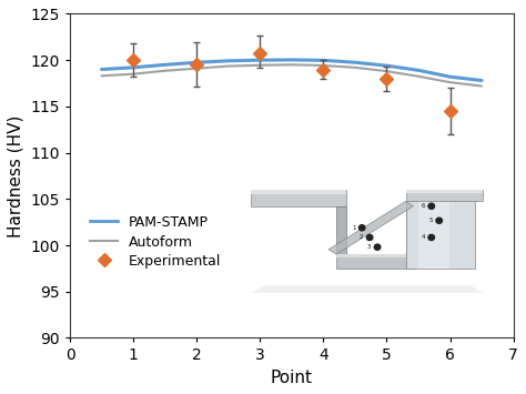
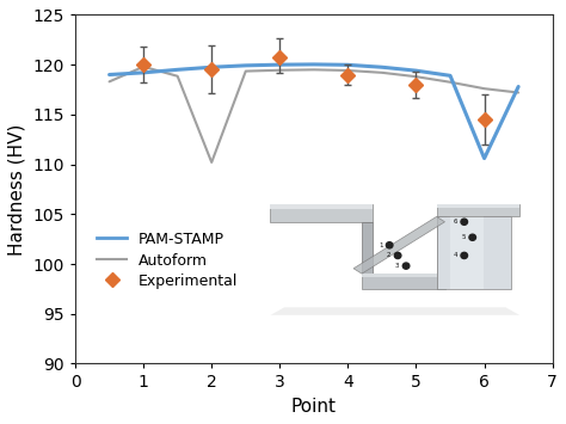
Autoform/1: 118.5 -> 119.8
Autoform/2: 119.1 -> 110.2
PAM-STAMP/6: 118.2 -> 110.6
